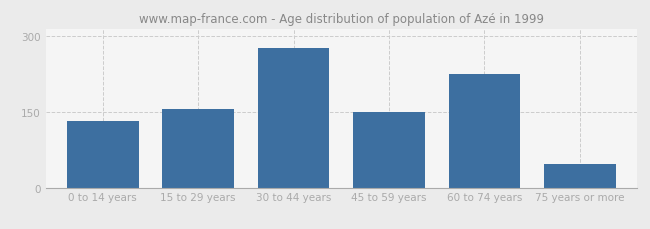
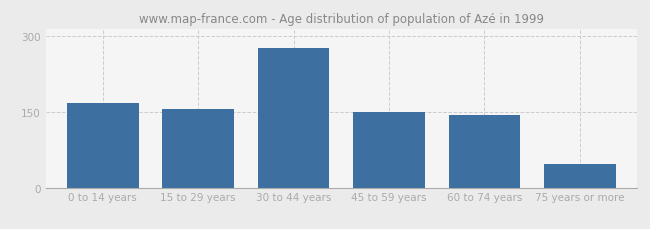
0 to 14 years: 132 -> 168
60 to 74 years: 226 -> 144
